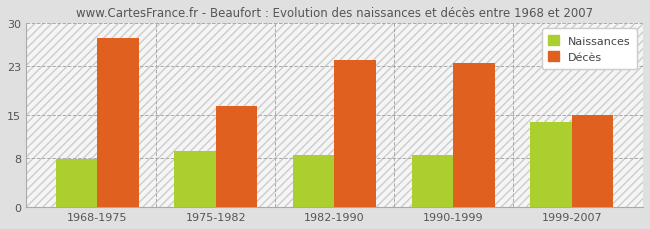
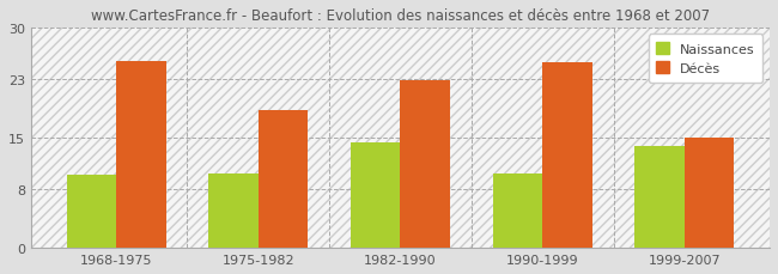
Naissances/1968-1975: 7.9 -> 10.0
Décès/1968-1975: 27.5 -> 25.4
Naissances/1975-1982: 9.2 -> 10.2
Décès/1975-1982: 16.5 -> 18.8
Naissances/1982-1990: 8.5 -> 14.4
Décès/1982-1990: 24.0 -> 22.8
Naissances/1990-1999: 8.5 -> 10.2
Décès/1990-1999: 23.5 -> 25.2
